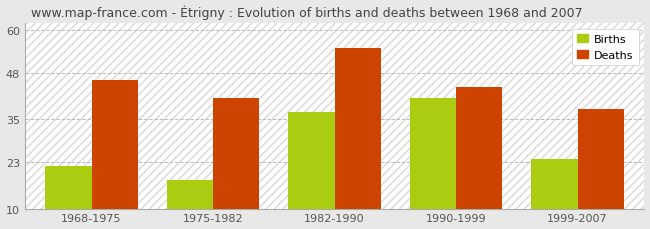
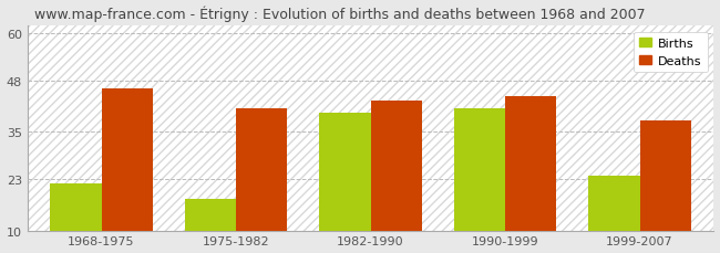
Births/1982-1990: 37 -> 40
Deaths/1982-1990: 55 -> 43
